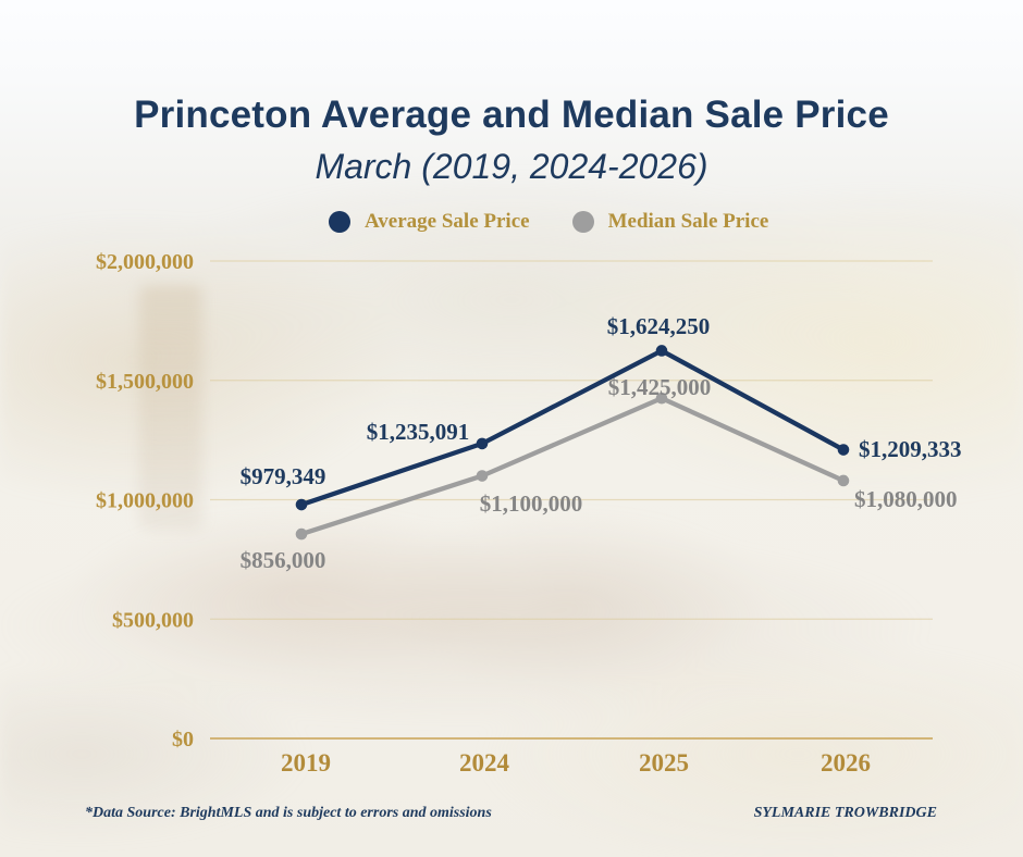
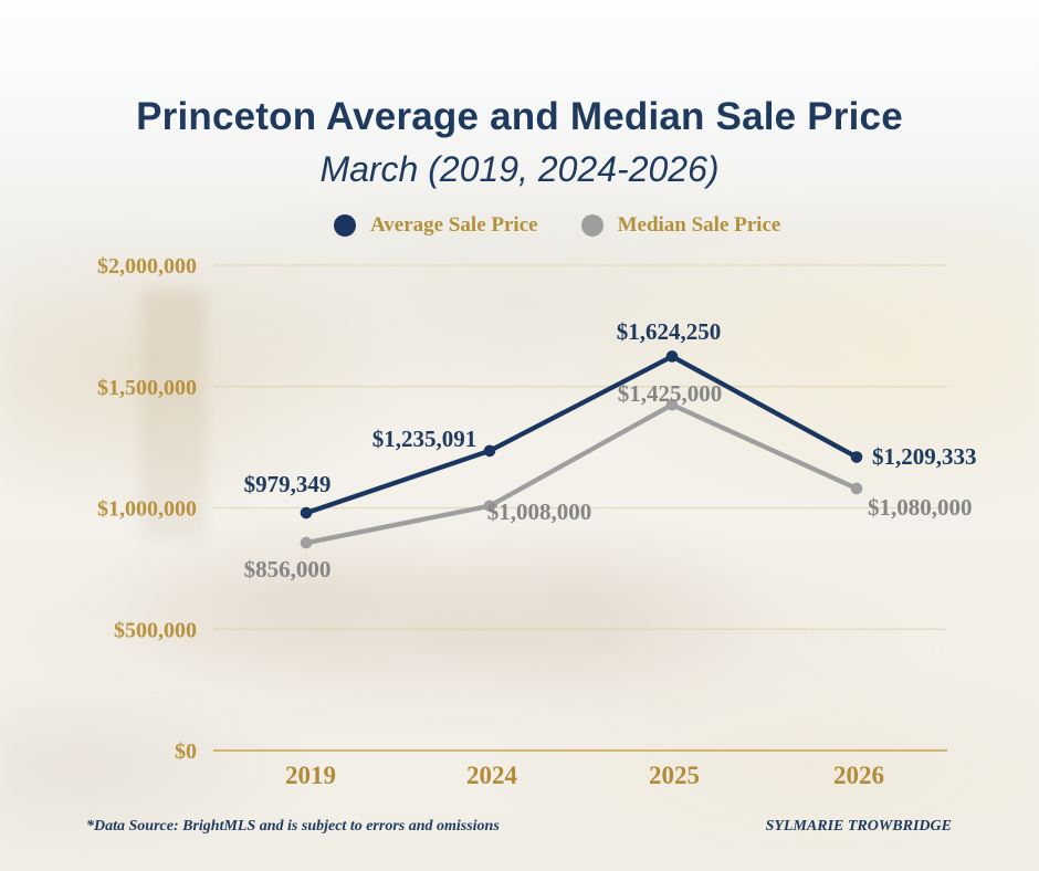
Median Sale Price/2024: $1,100,000 -> $1,008,000
